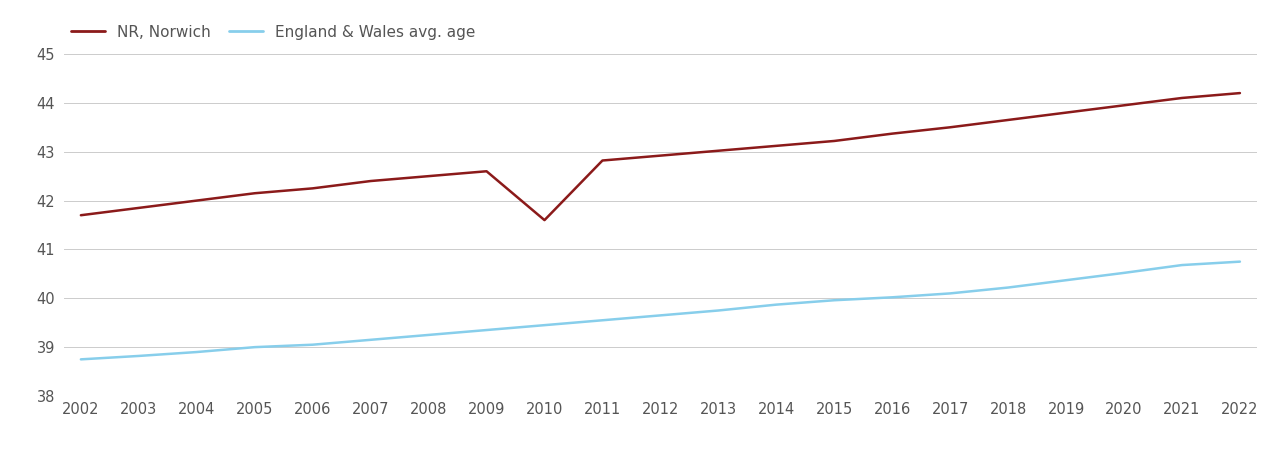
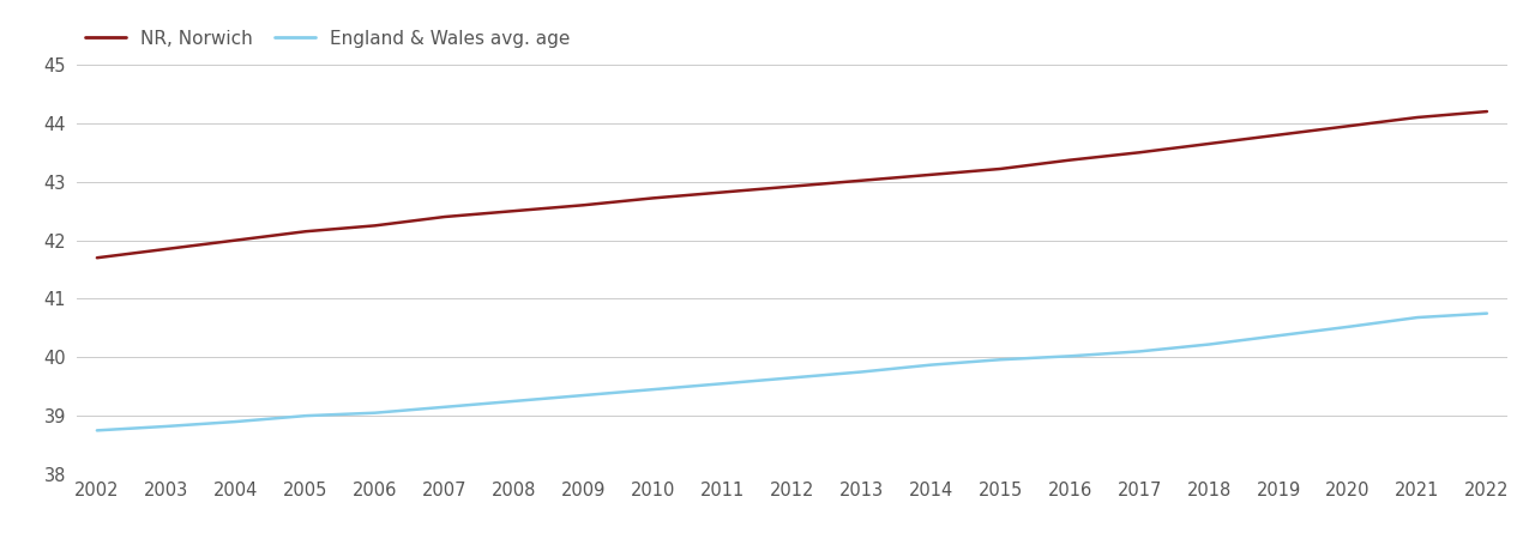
NR, Norwich/2010: 41.60 -> 42.72
